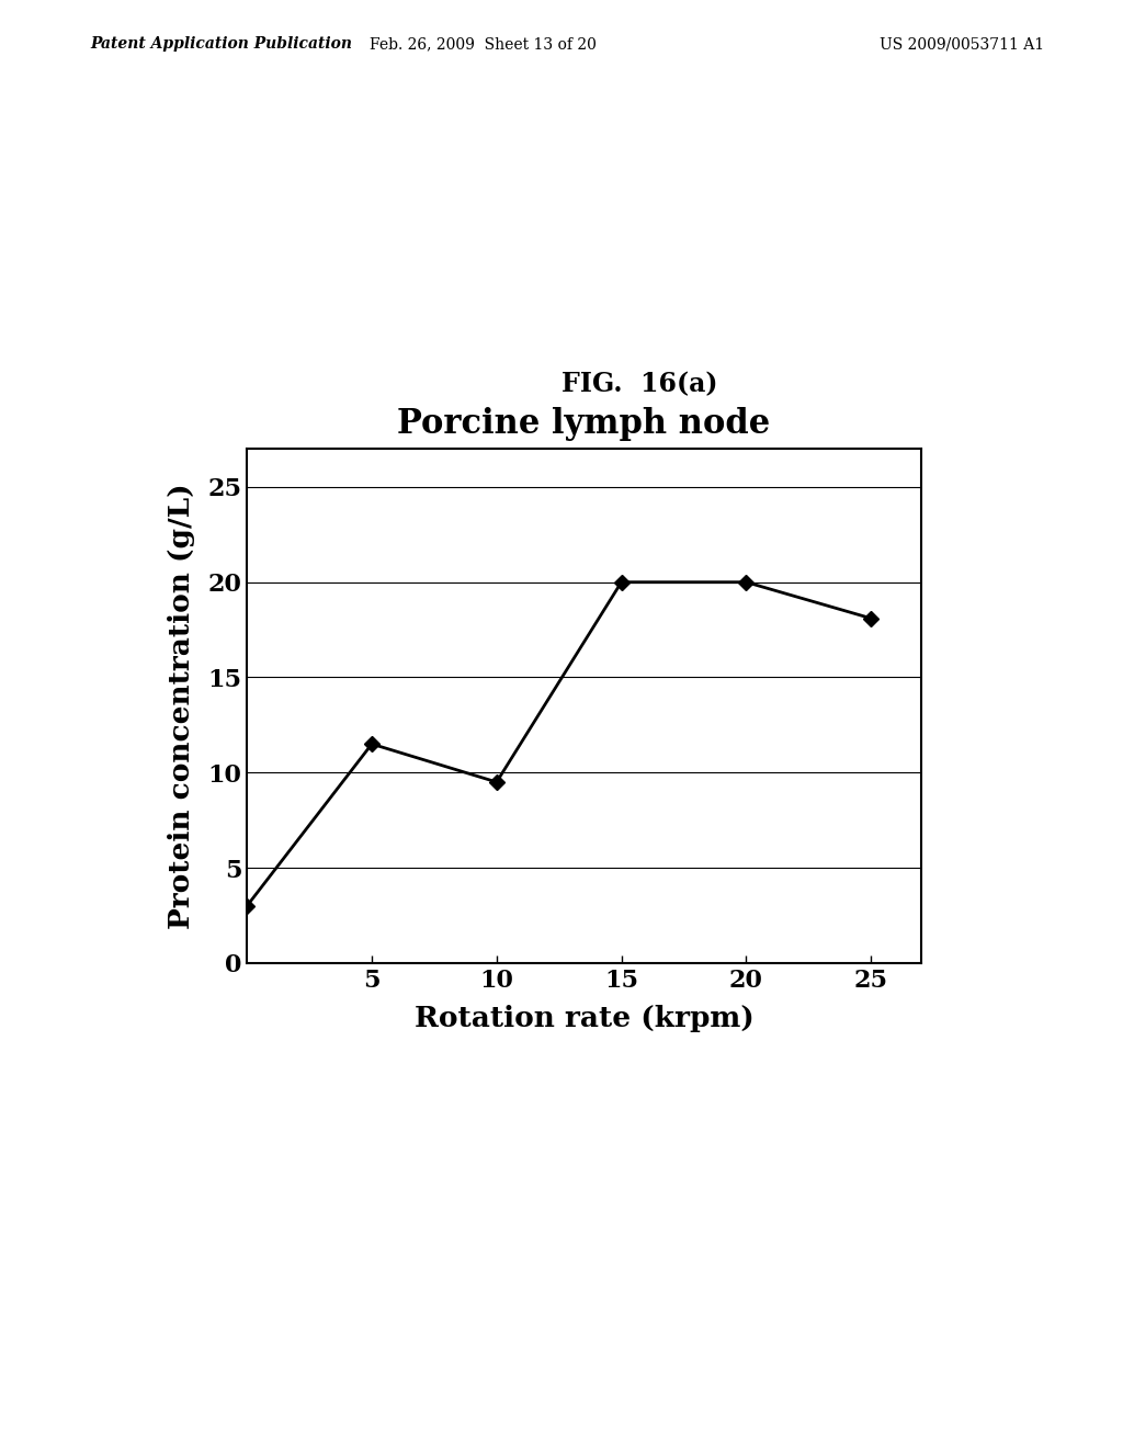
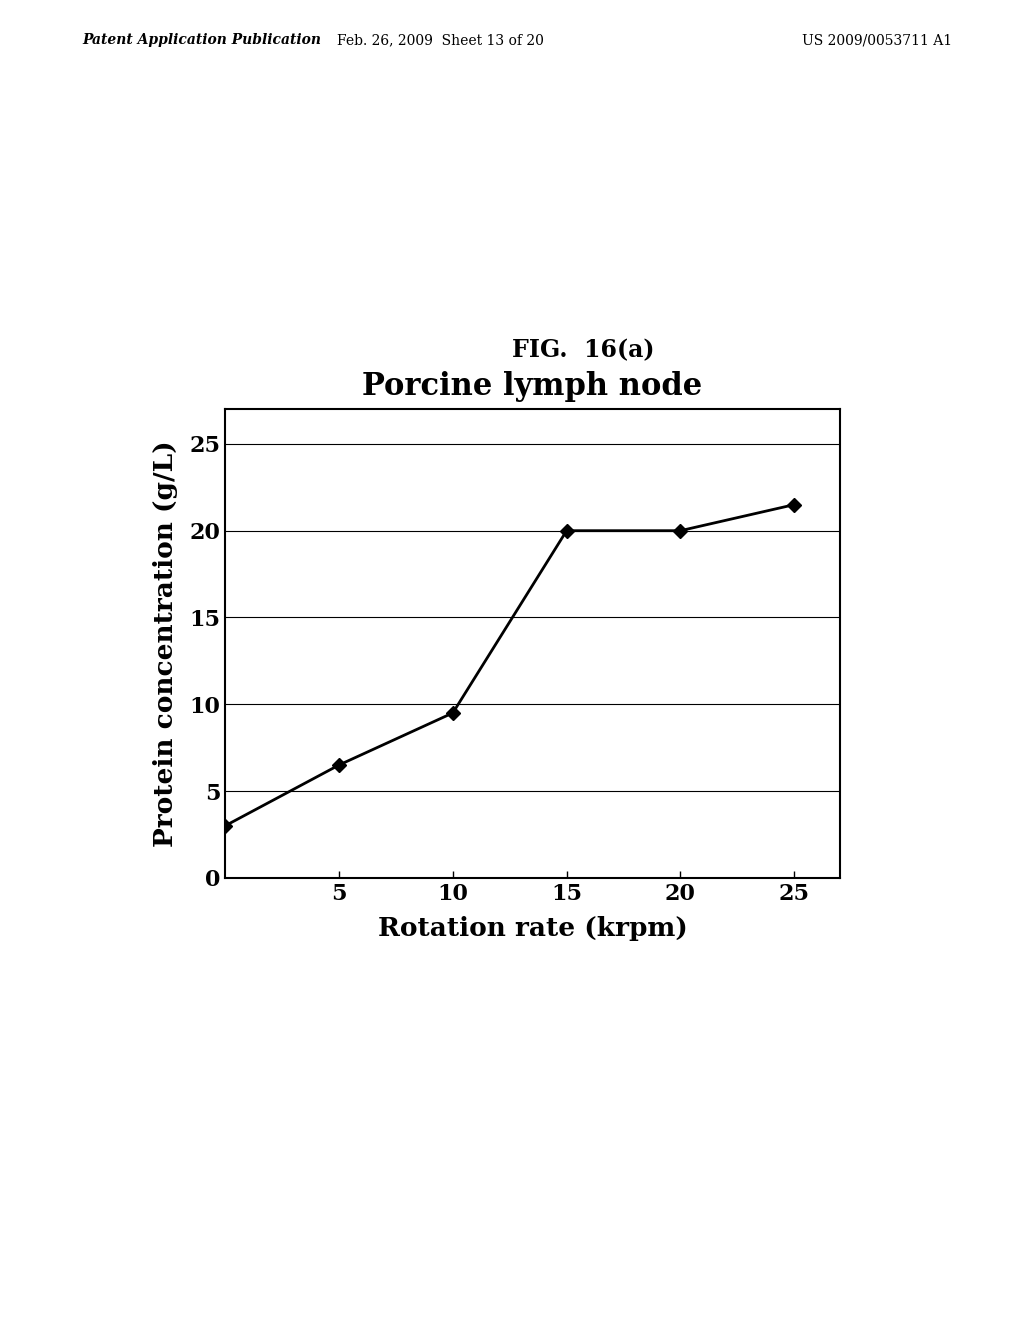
5: 11.5 -> 6.5
25: 18.1 -> 21.5
